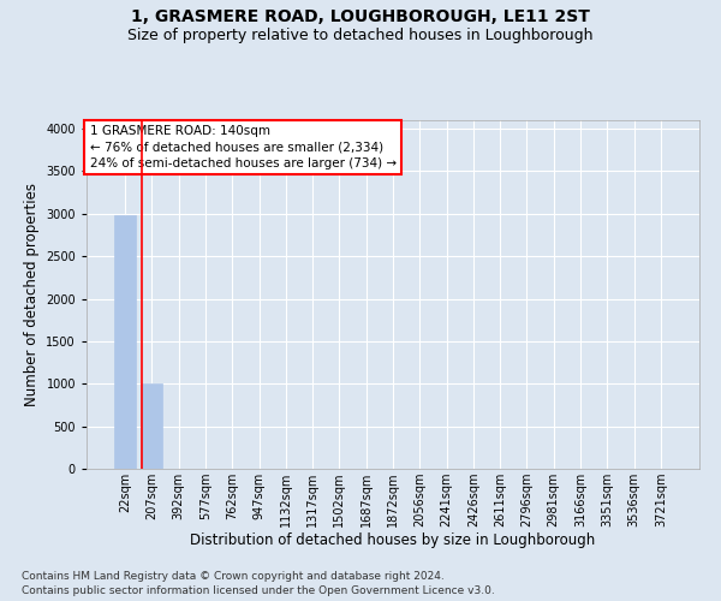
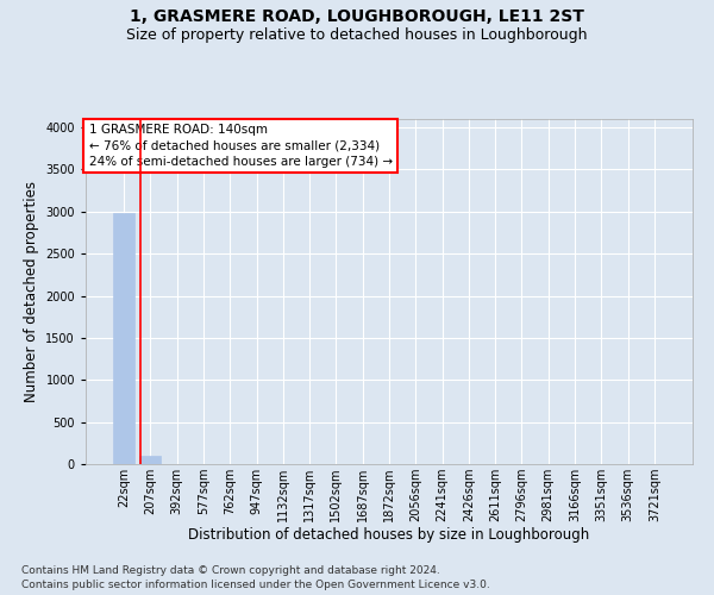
207sqm: 1000 -> 100
